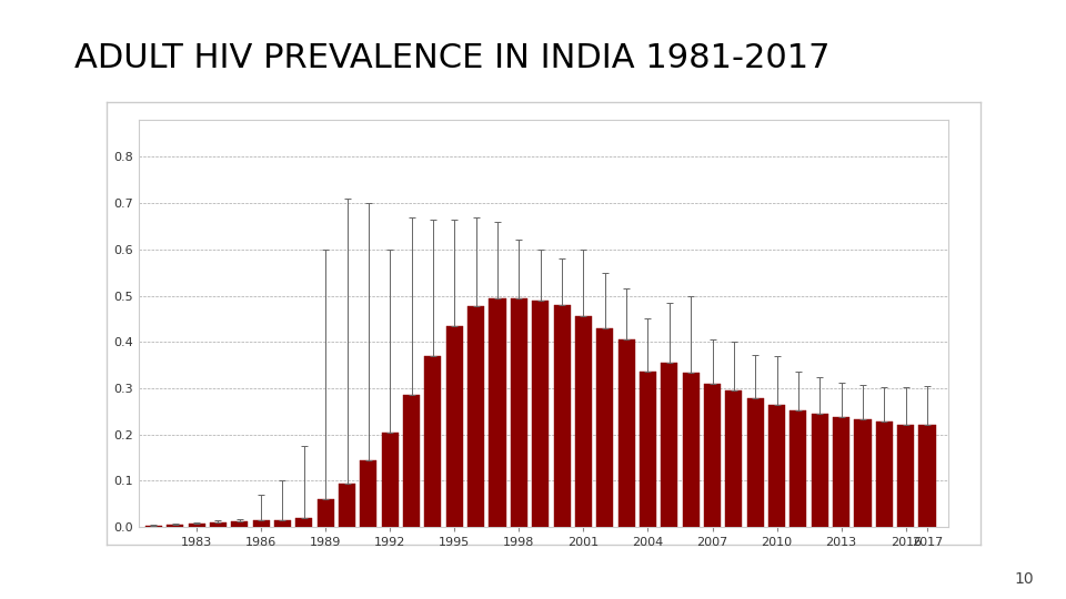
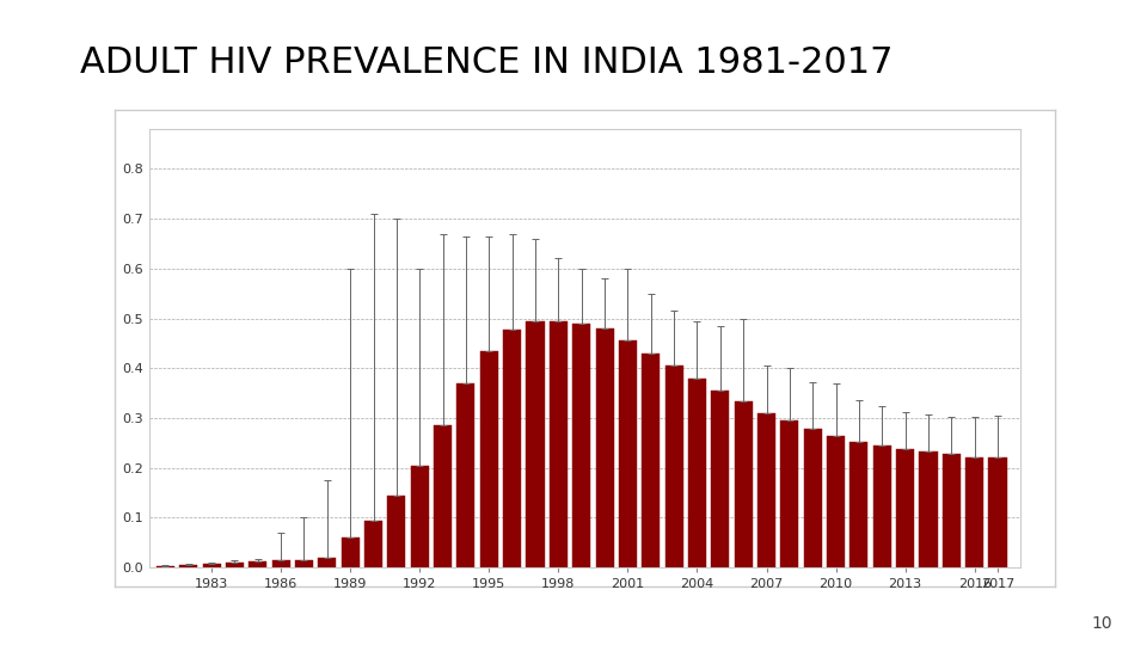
2004: 0.335 -> 0.380
